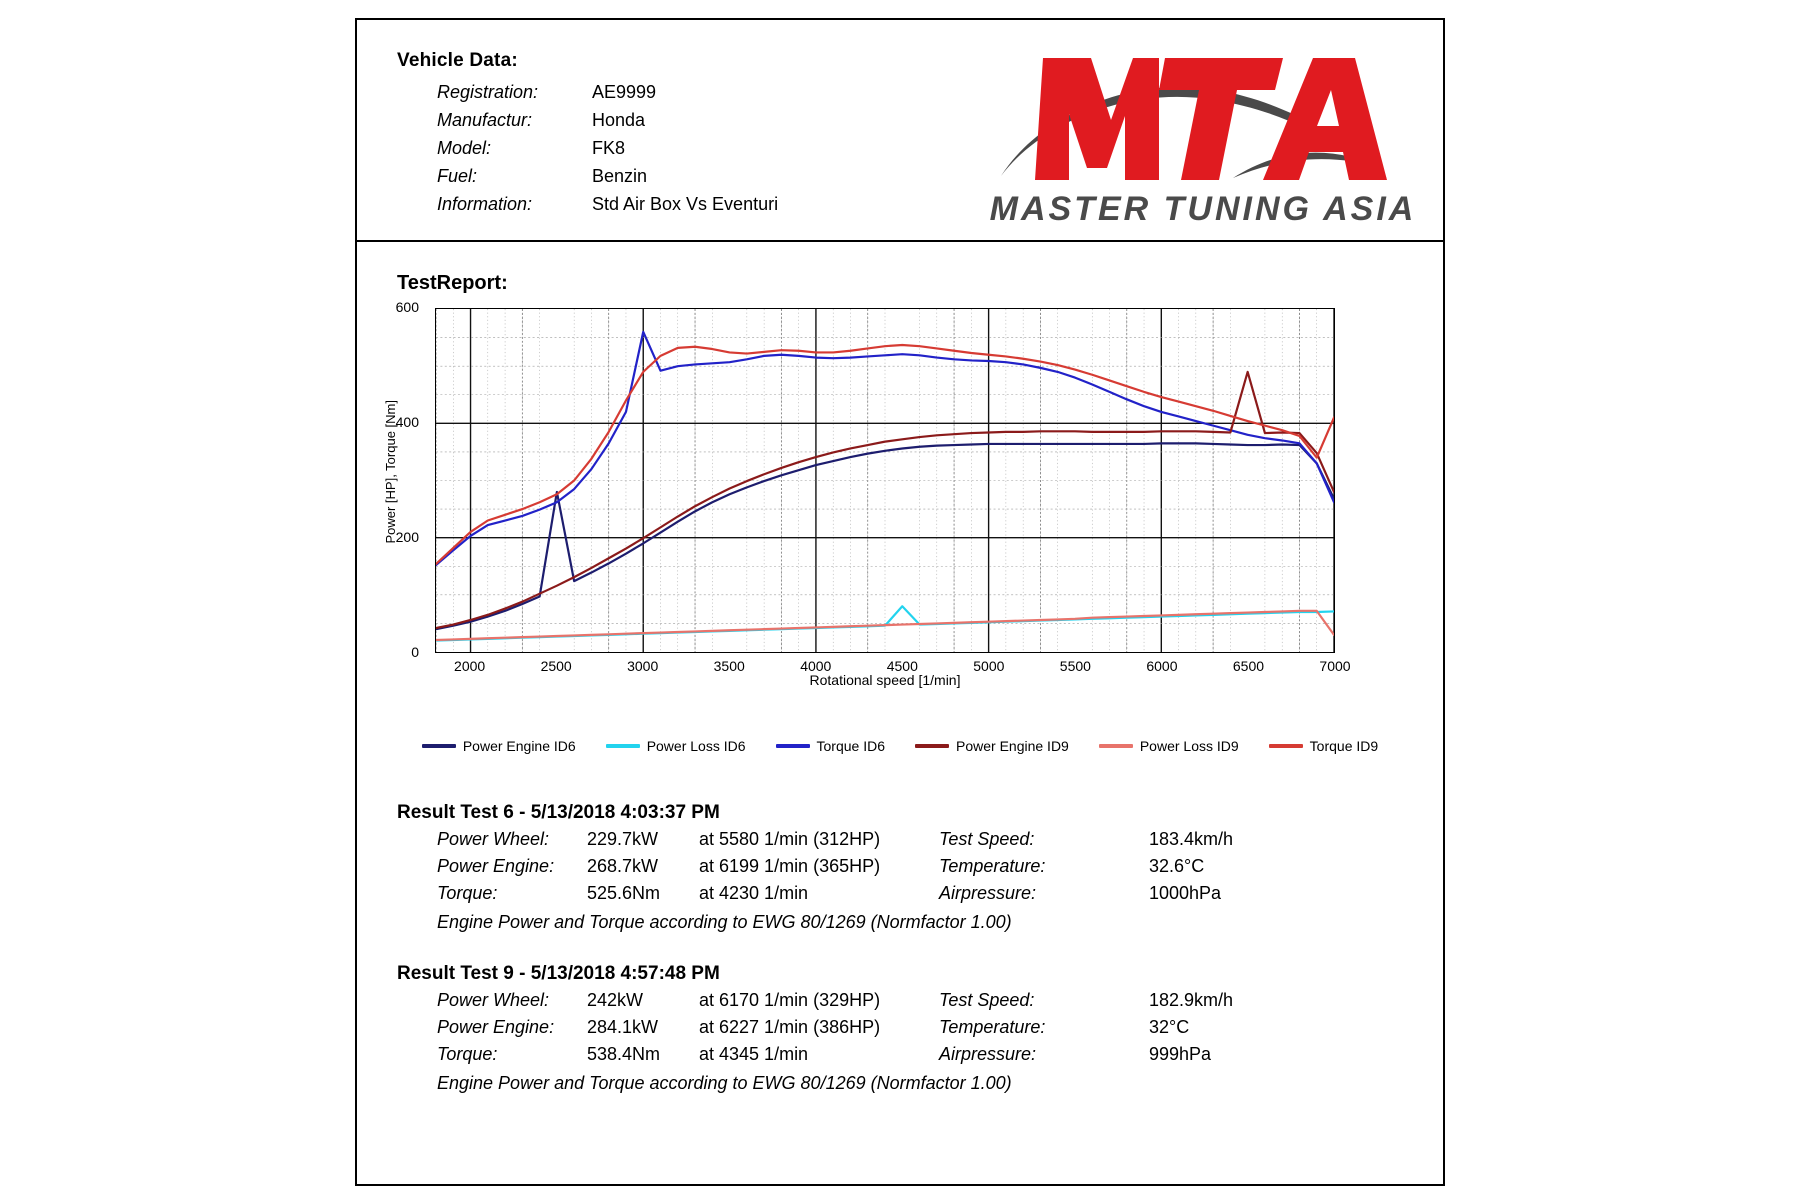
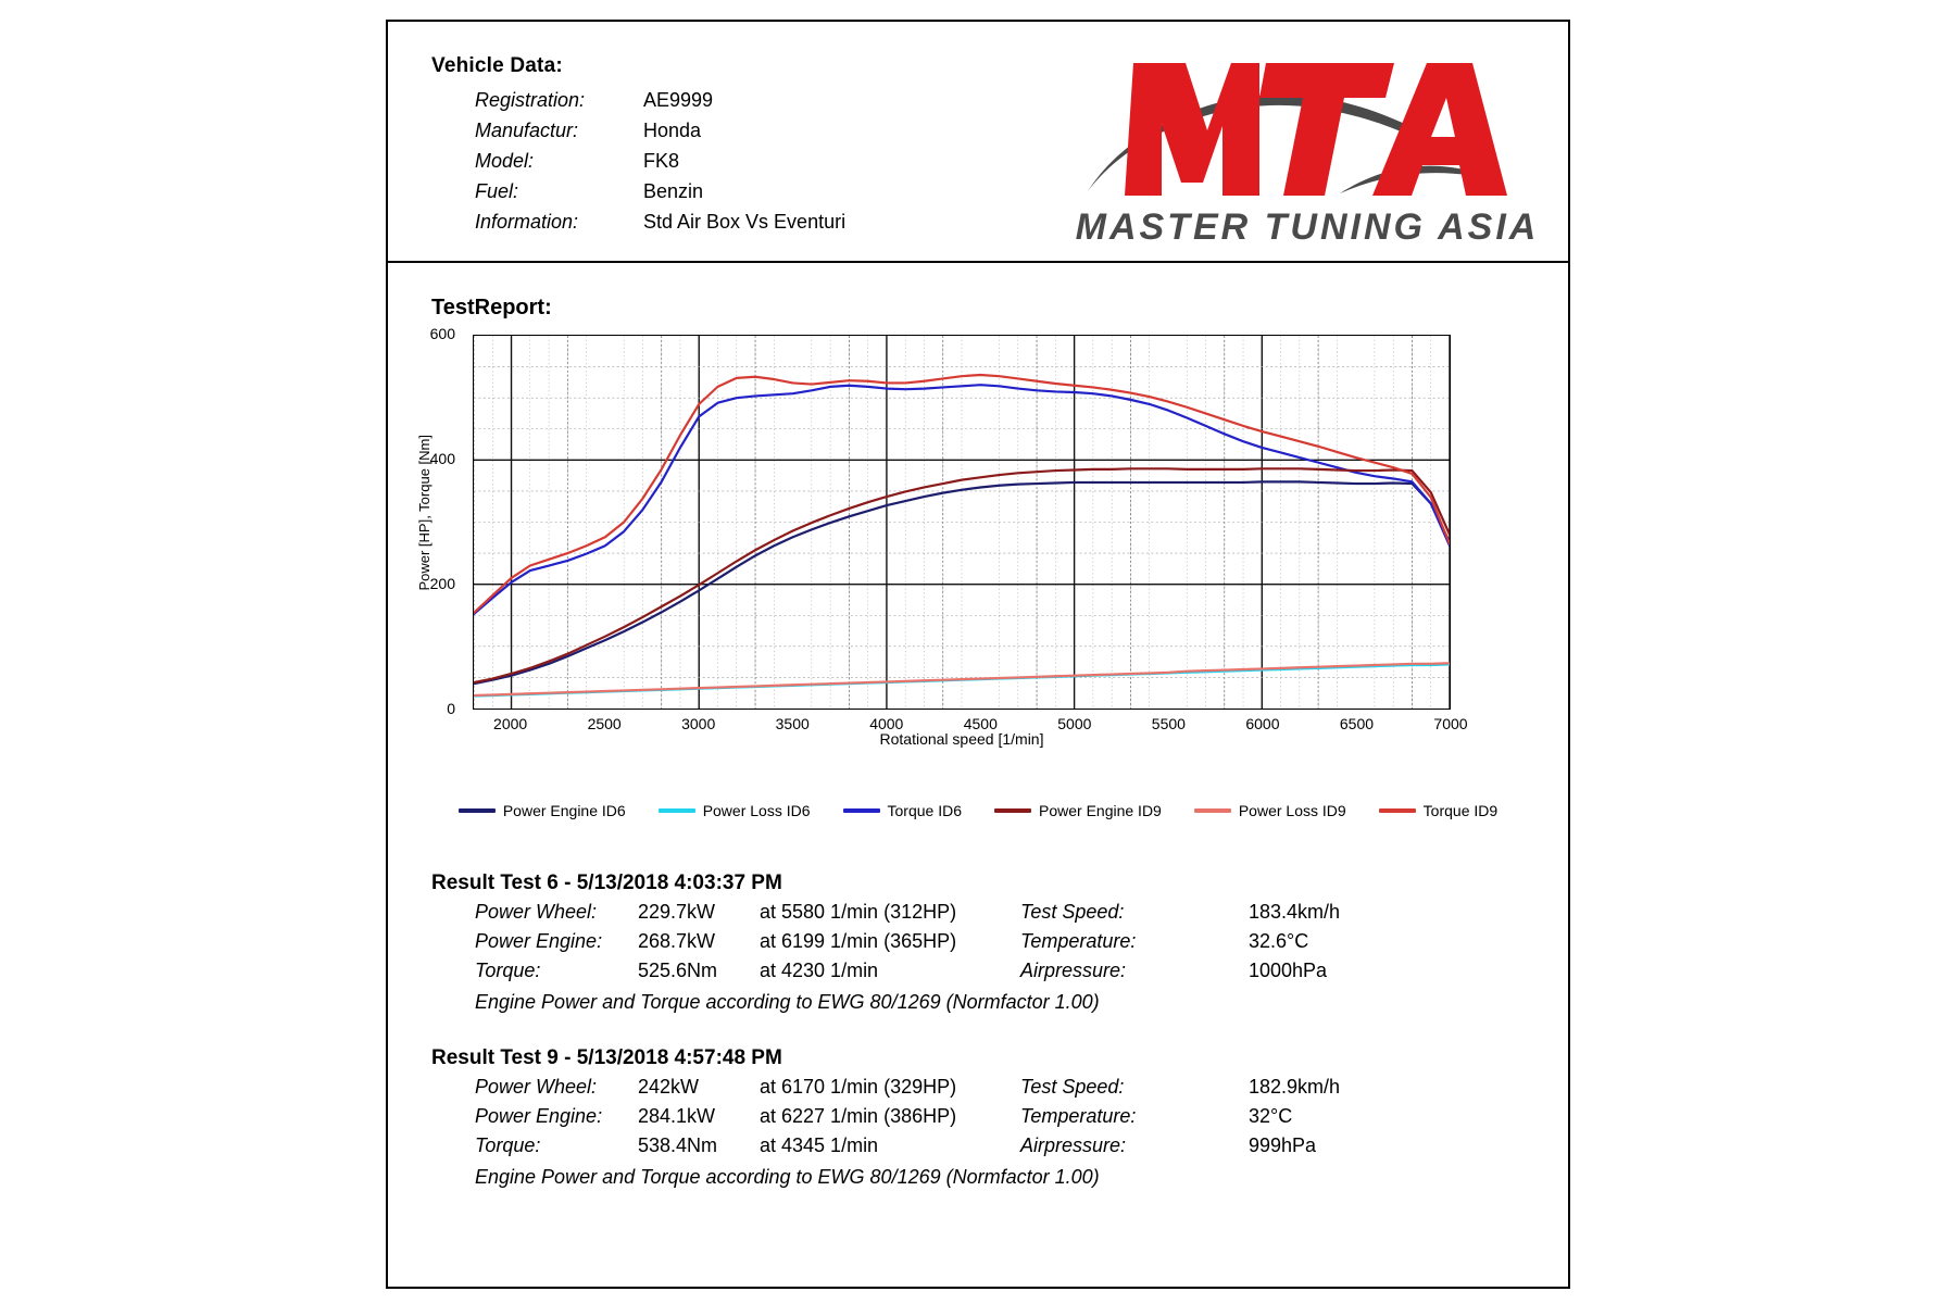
Power Engine ID6/2500: 280 -> 110
Torque ID6/3000: 560 -> 470
Power Loss ID6/4500: 80 -> 50
Power Engine ID9/6500: 490 -> 380
Power Loss ID9/7000: 30 -> 70
Torque ID9/7000: 410 -> 260
